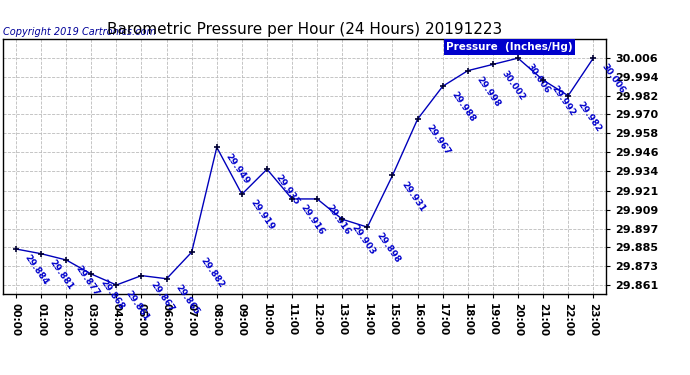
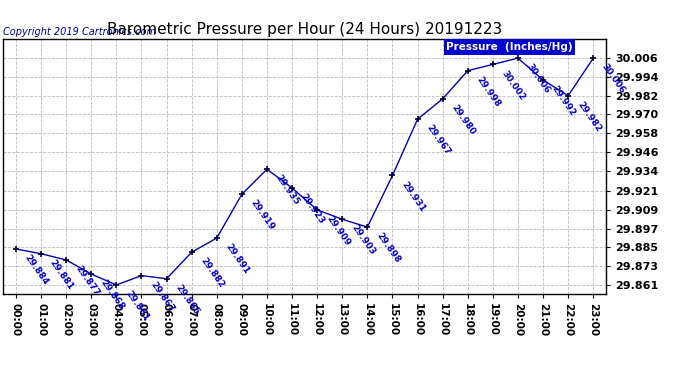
08:00: 29.949 -> 29.891
11:00: 29.916 -> 29.923
12:00: 29.916 -> 29.909
17:00: 29.988 -> 29.980
